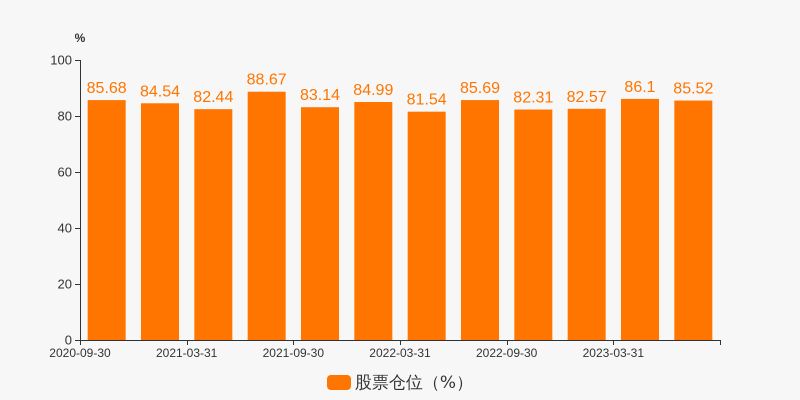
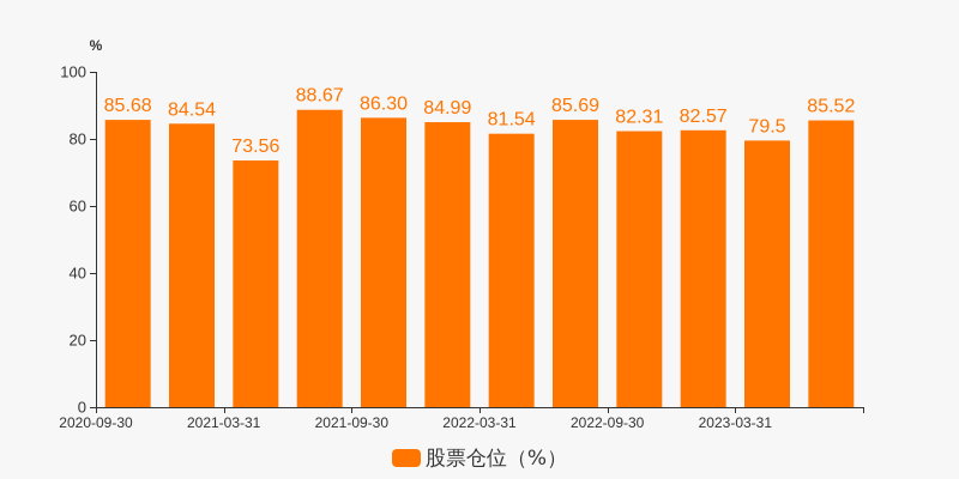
2021-03-31: 82.44 -> 73.56
2021-09-30: 83.14 -> 86.30
2023-03-31: 86.1 -> 79.5
